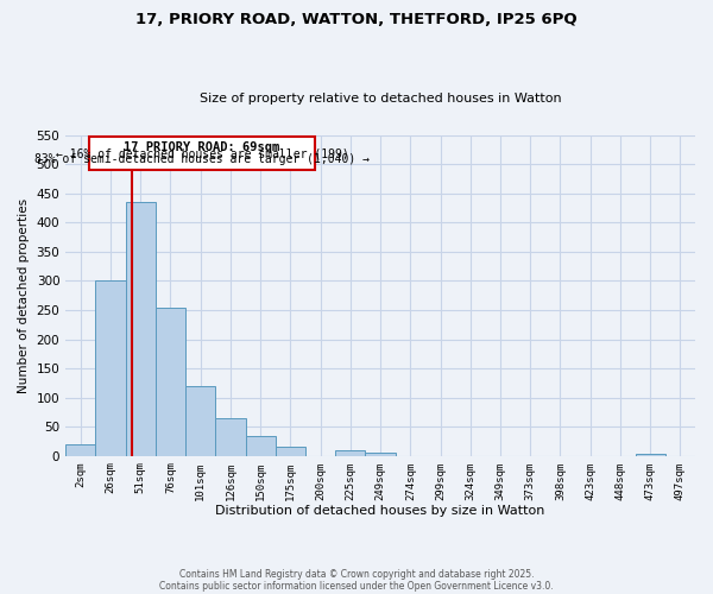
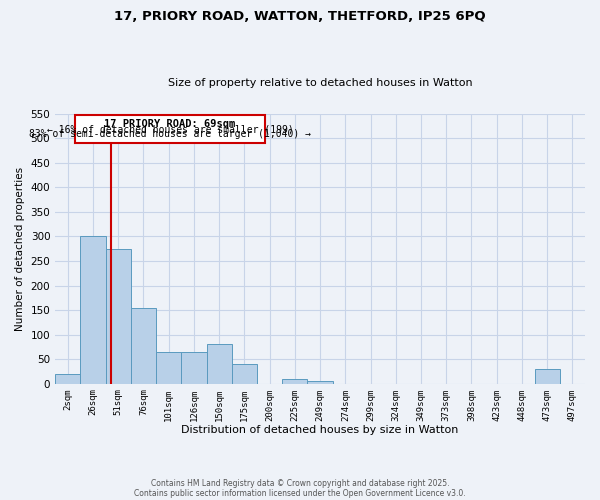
51sqm: 435 -> 275
76sqm: 255 -> 155
101sqm: 120 -> 65
150sqm: 35 -> 80
175sqm: 15 -> 40
473sqm: 3 -> 30
